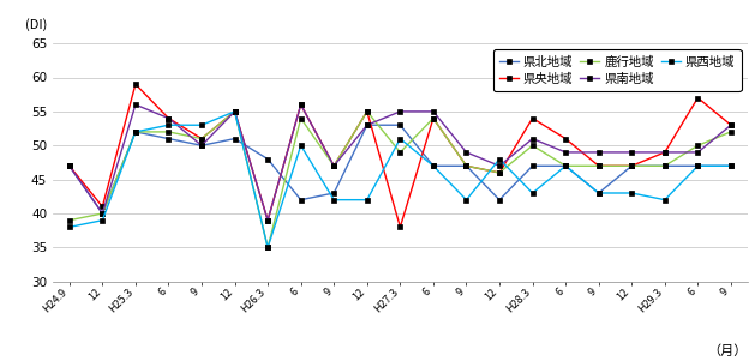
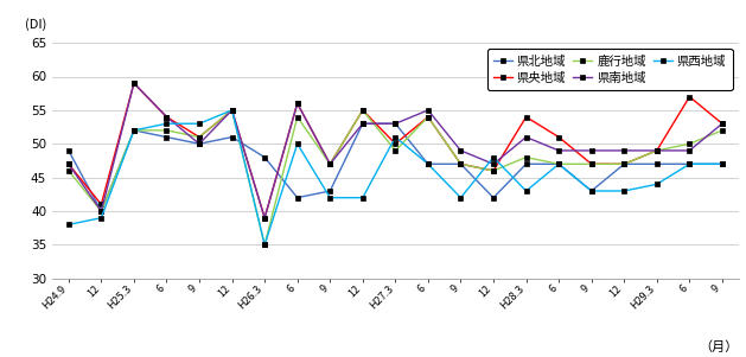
県北地域/H24.9: 47 -> 49
鹿行地域/H24.9: 39 -> 46
県南地域/H25.3: 56 -> 59
県央地域/H27.3: 38 -> 50
県南地域/H27.3: 55 -> 53
鹿行地域/H28.3: 50 -> 48
鹿行地域/H29.3: 47 -> 49
県西地域/H29.3: 42 -> 44
